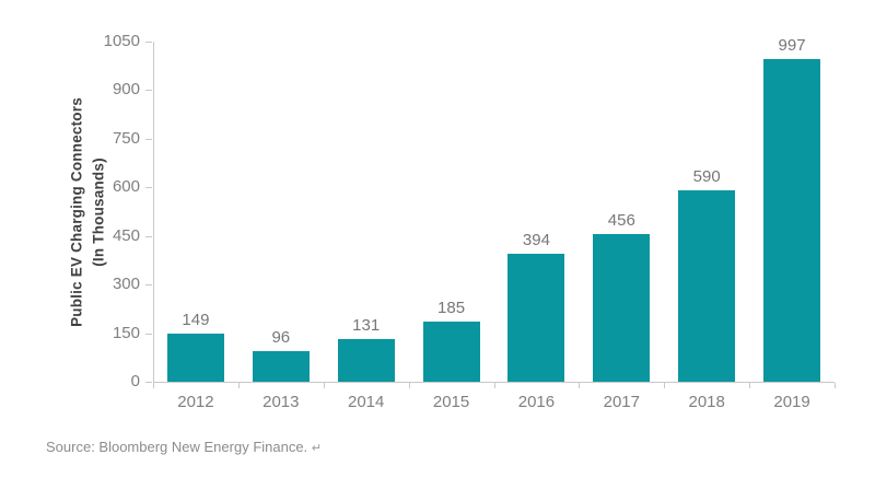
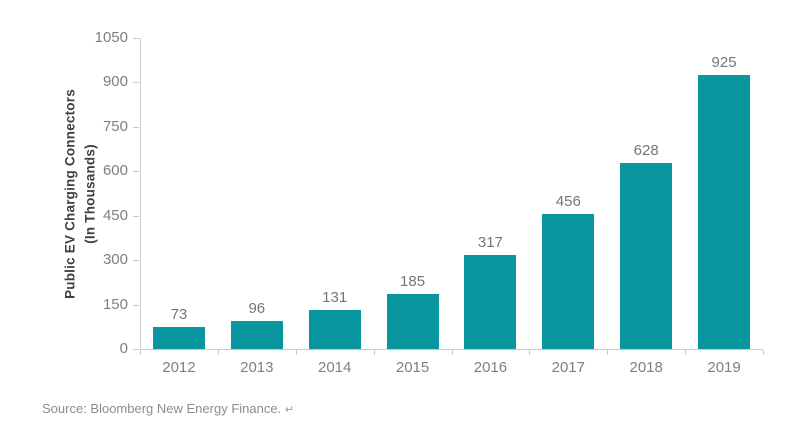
2012: 149 -> 73
2016: 394 -> 317
2018: 590 -> 628
2019: 997 -> 925
